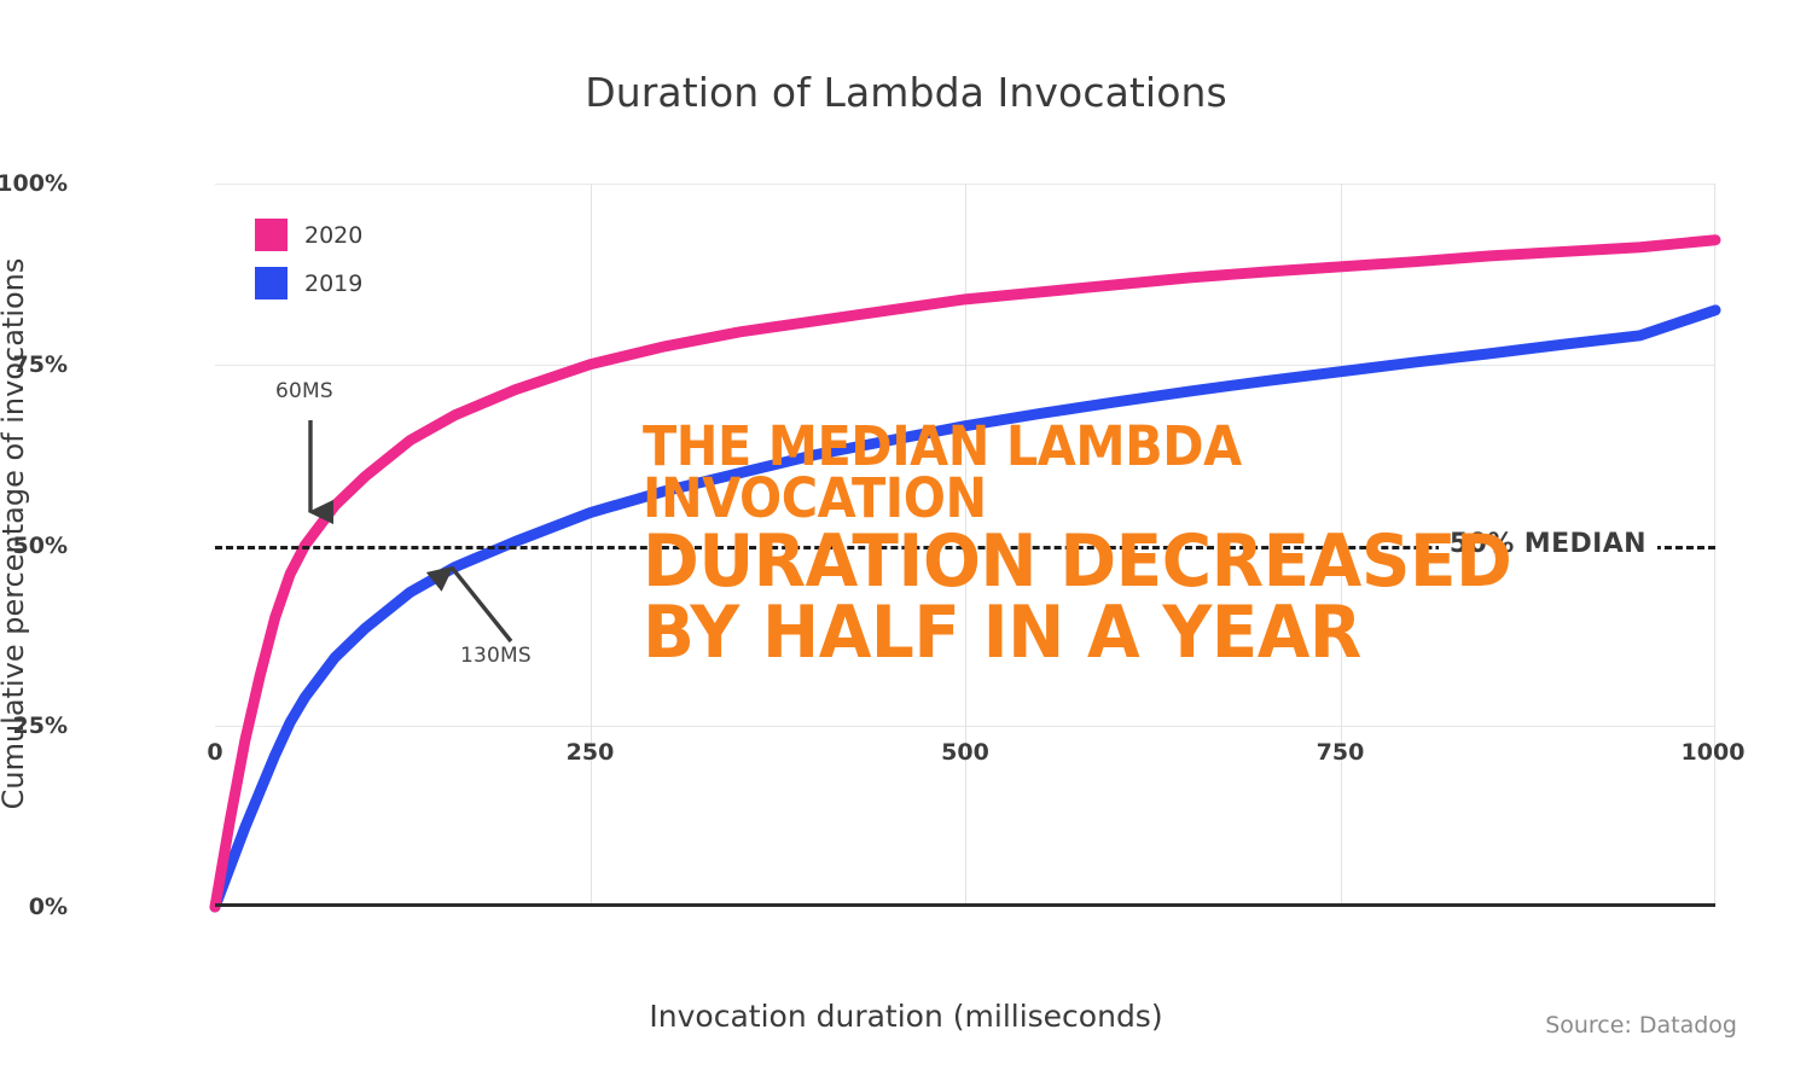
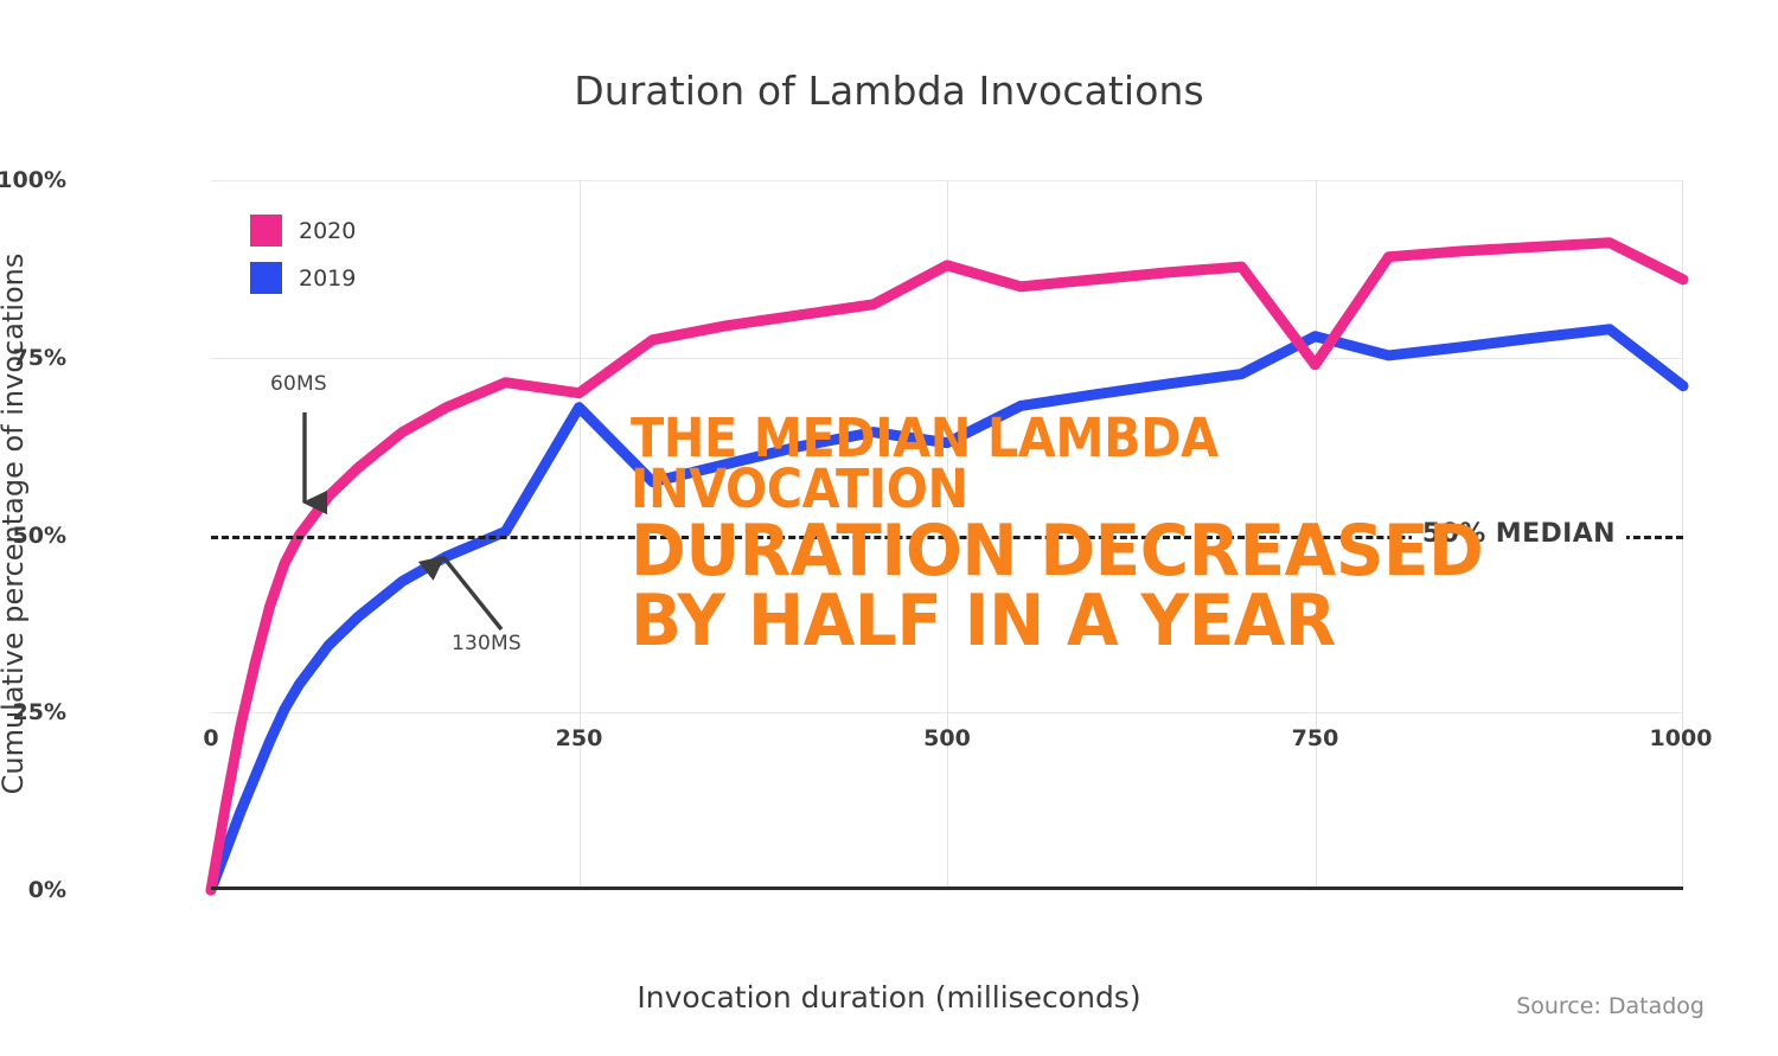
2020/250: 75% -> 70%
2019/250: 54% -> 68%
2020/500: 84% -> 88%
2019/500: 66% -> 63%
2020/750: 88% -> 74%
2019/750: 74% -> 78%
2020/1000: 92% -> 86%
2019/1000: 82% -> 71%
